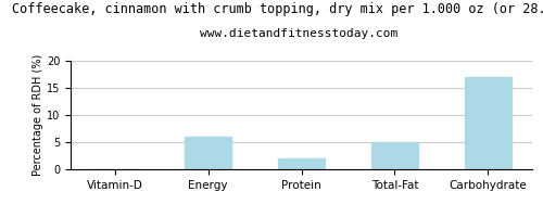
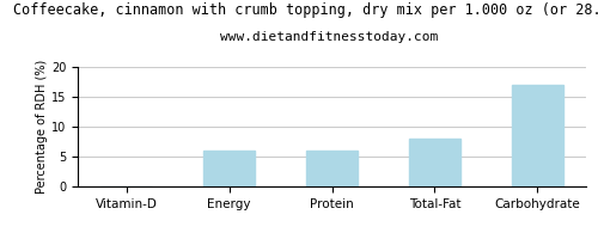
Protein: 2 -> 6
Total-Fat: 5 -> 8
